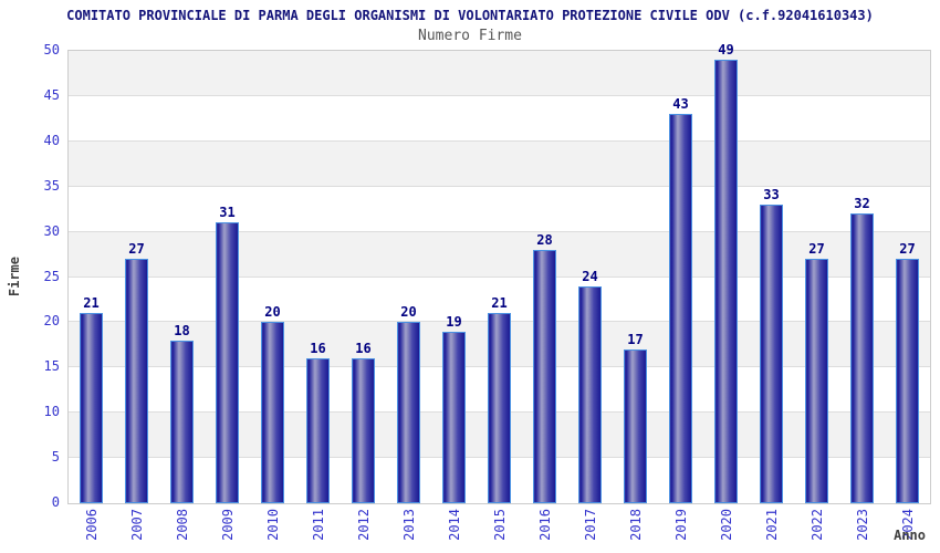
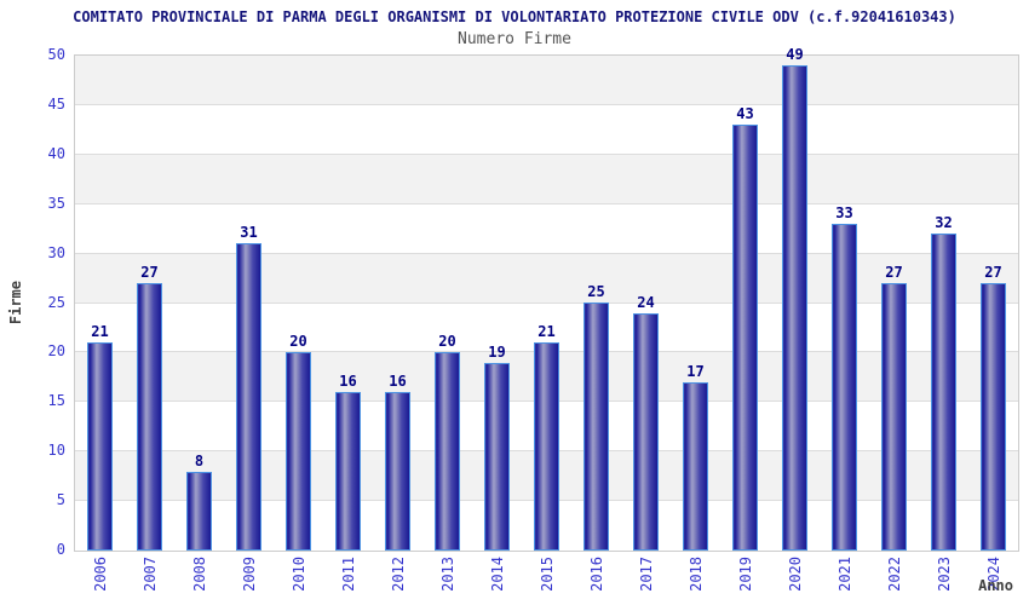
2008: 18 -> 8
2016: 28 -> 25
